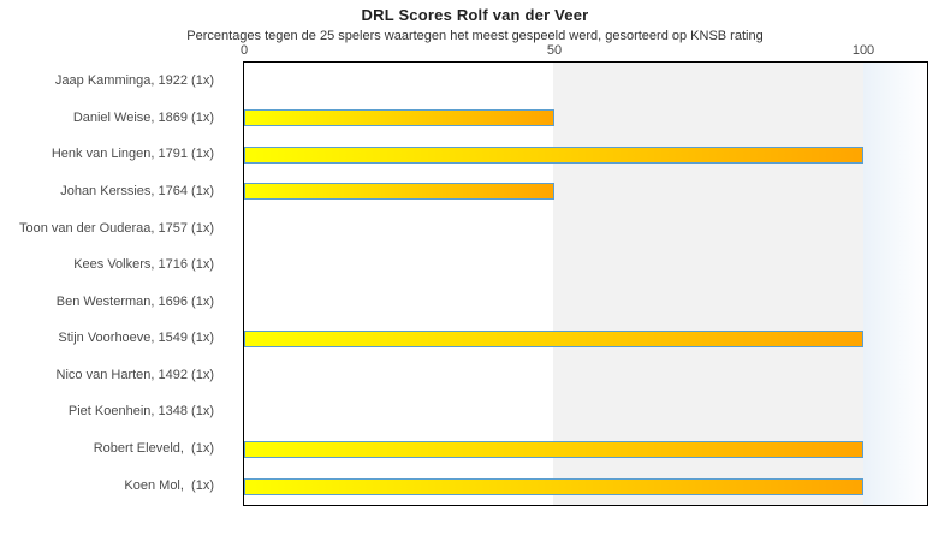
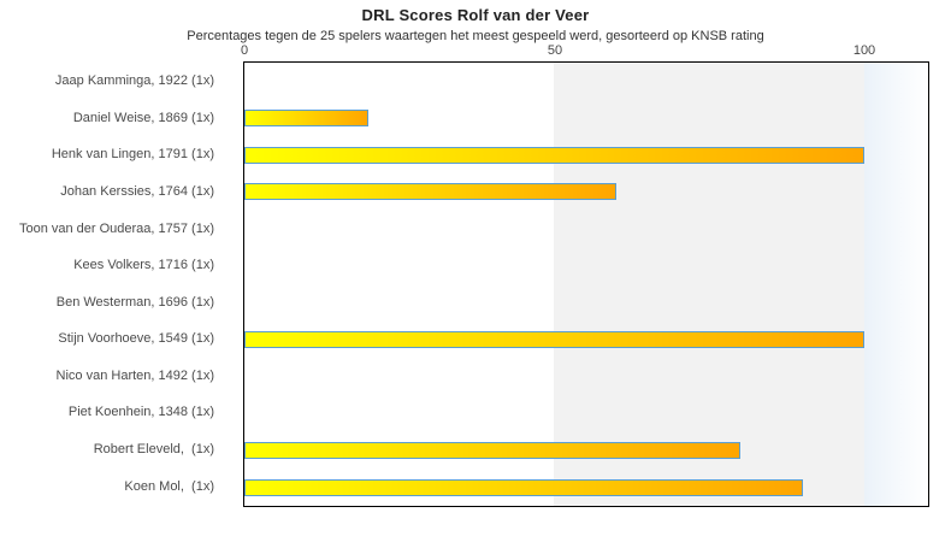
Daniel Weise, 1869 (1x): 50 -> 20
Johan Kerssies, 1764 (1x): 50 -> 60
Robert Eleveld, (1x): 100 -> 80
Koen Mol, (1x): 100 -> 90
